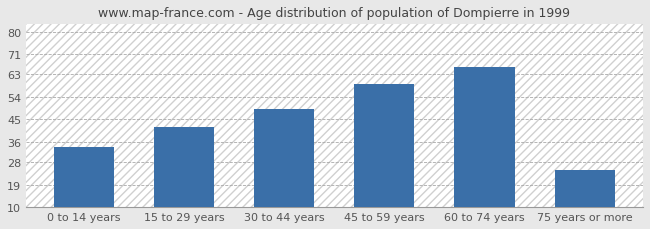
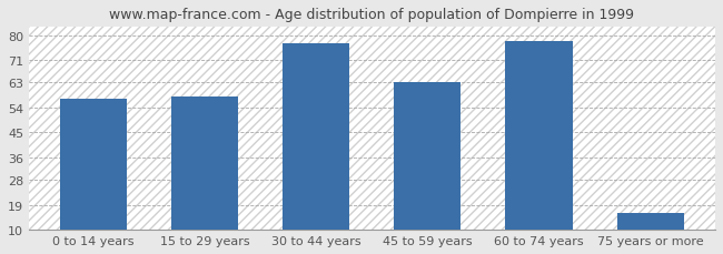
0 to 14 years: 34 -> 57
15 to 29 years: 42 -> 58
30 to 44 years: 49 -> 77
45 to 59 years: 59 -> 63
60 to 74 years: 66 -> 78
75 years or more: 25 -> 16
